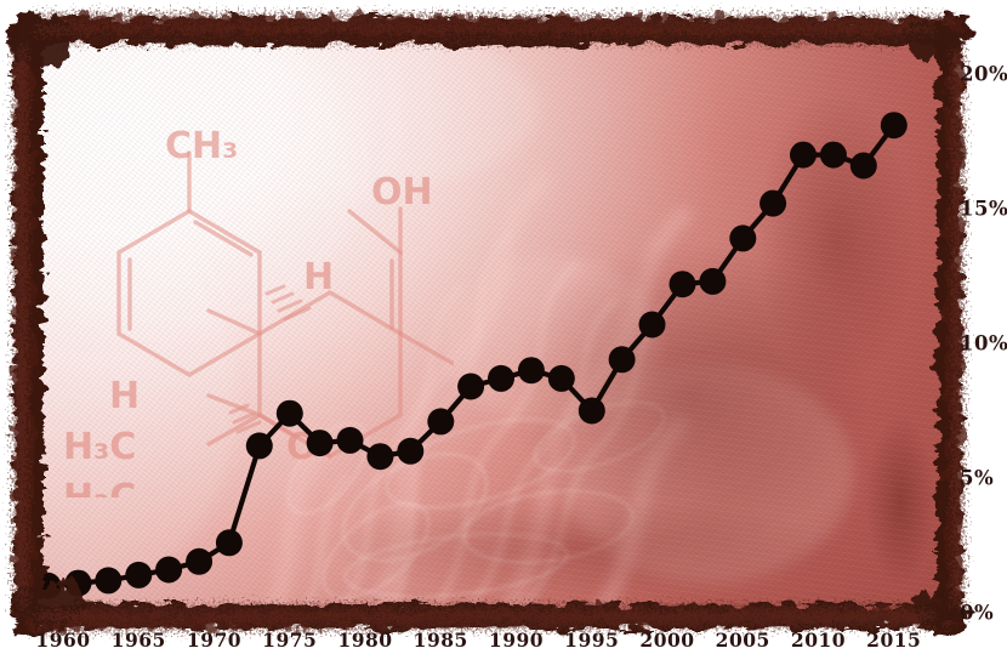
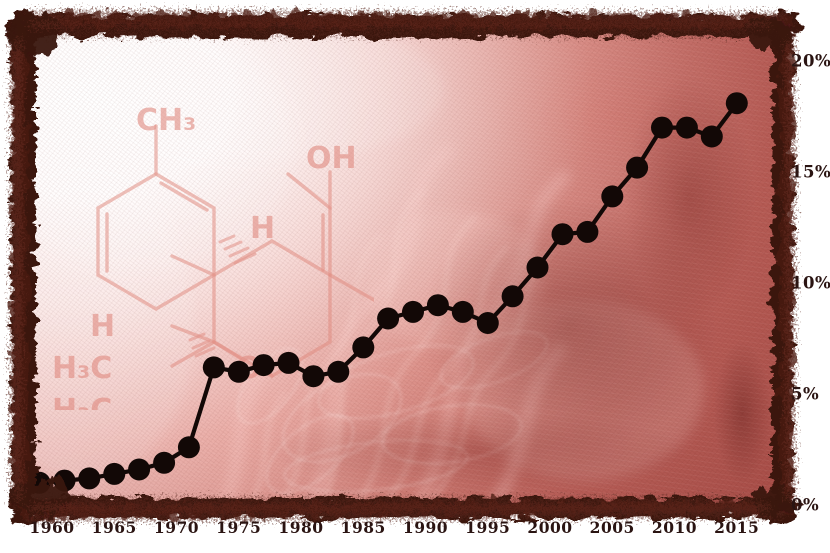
1975: 7.4% -> 6.0%
1995: 7.5% -> 8.2%
